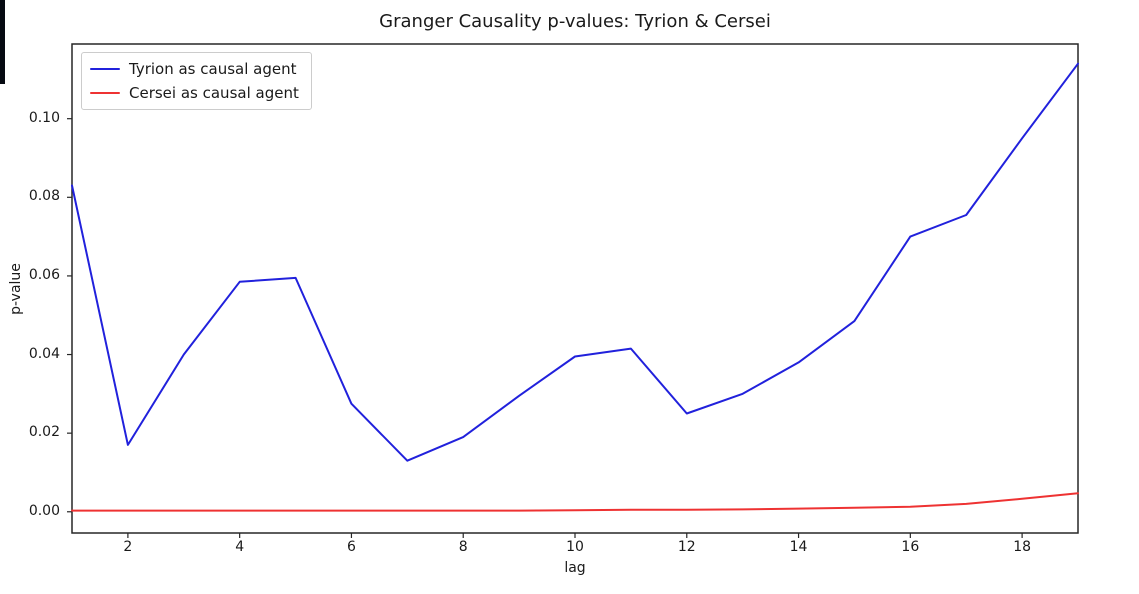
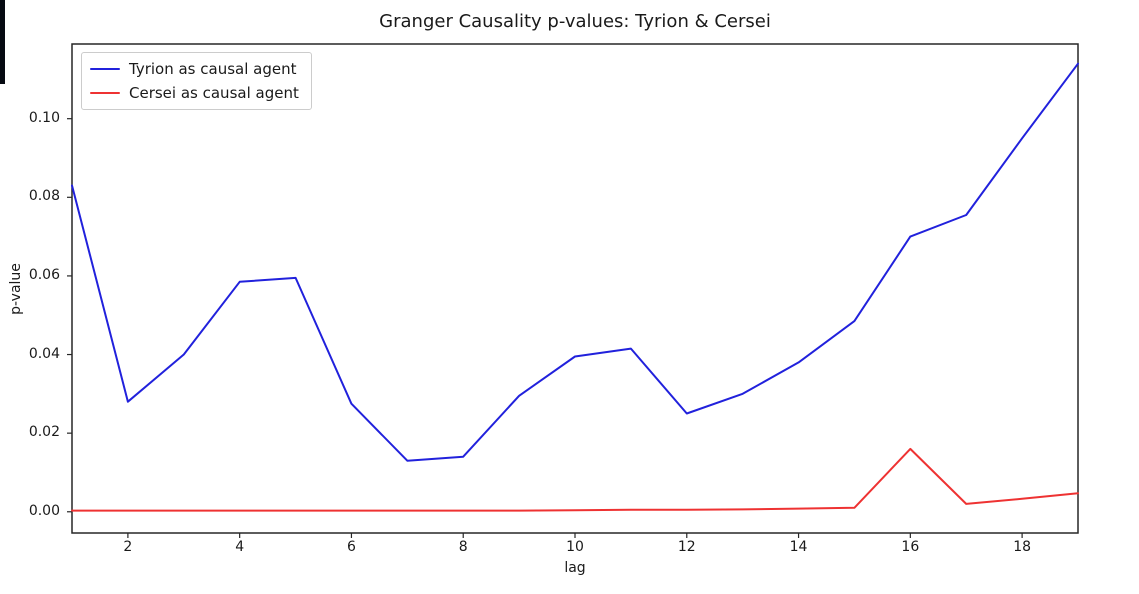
Tyrion as causal agent/2: 0.017 -> 0.028
Tyrion as causal agent/8: 0.019 -> 0.014
Cersei as causal agent/16: 0.001 -> 0.016
